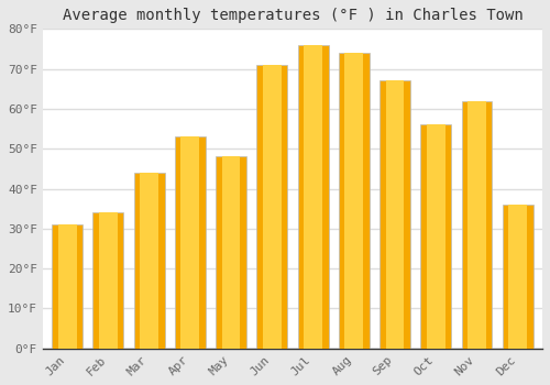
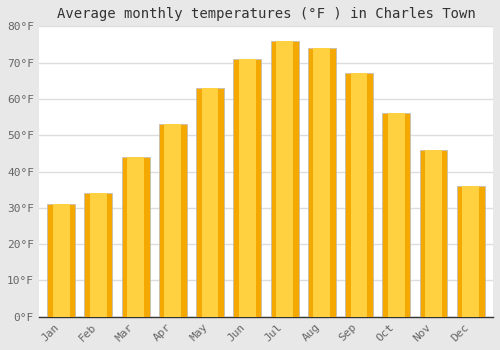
May: 48°F -> 63°F
Nov: 62°F -> 46°F
